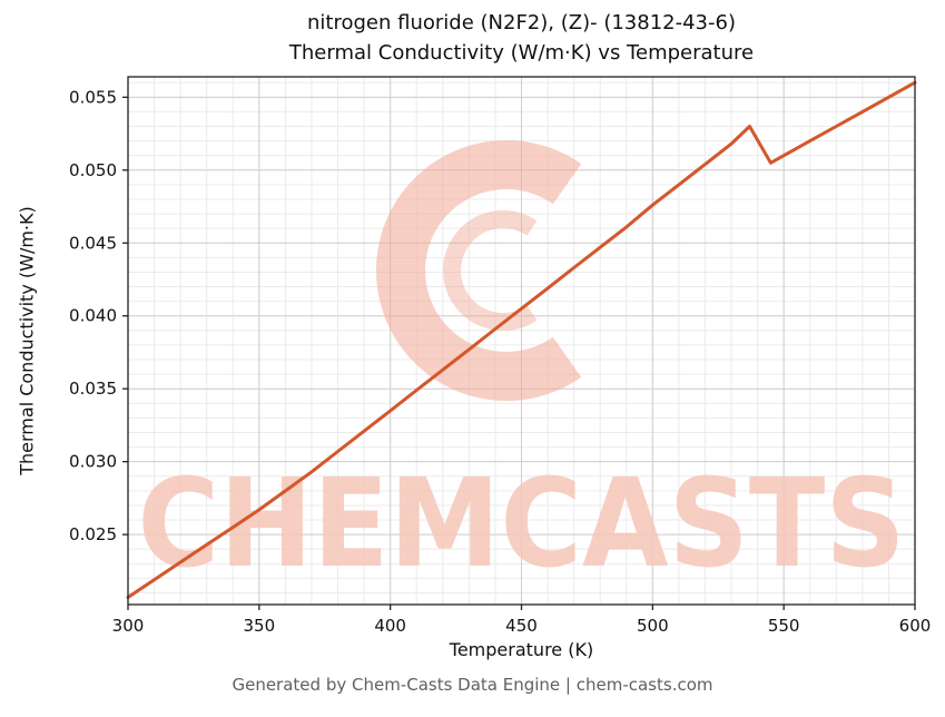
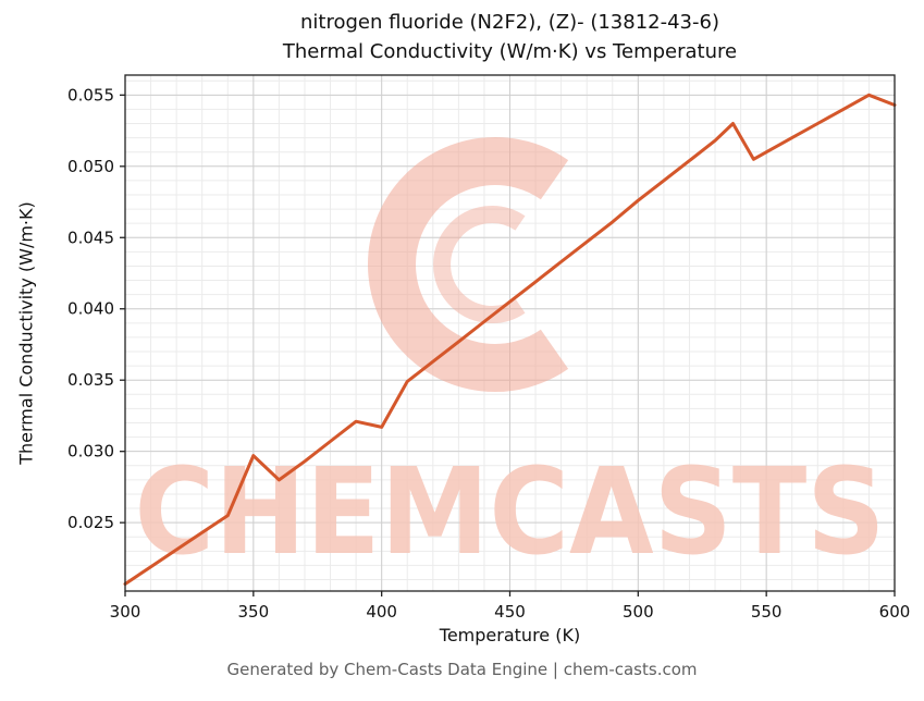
350: 0.0267 -> 0.0297
400: 0.0335 -> 0.0317
600: 0.0560 -> 0.0543
